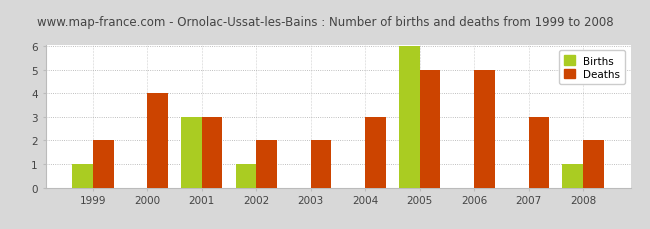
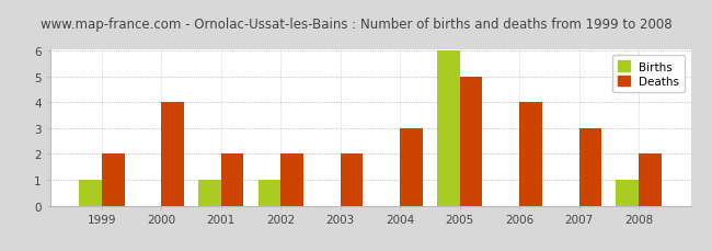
Births/2001: 3 -> 1
Deaths/2001: 3 -> 2
Deaths/2006: 5 -> 4
